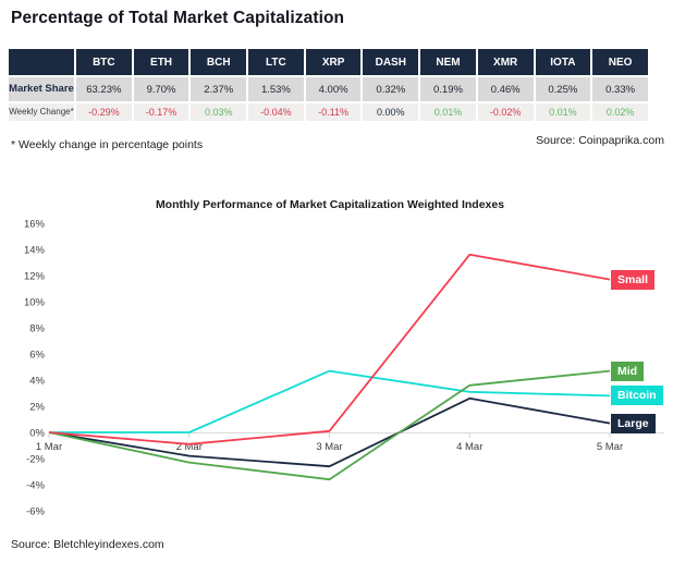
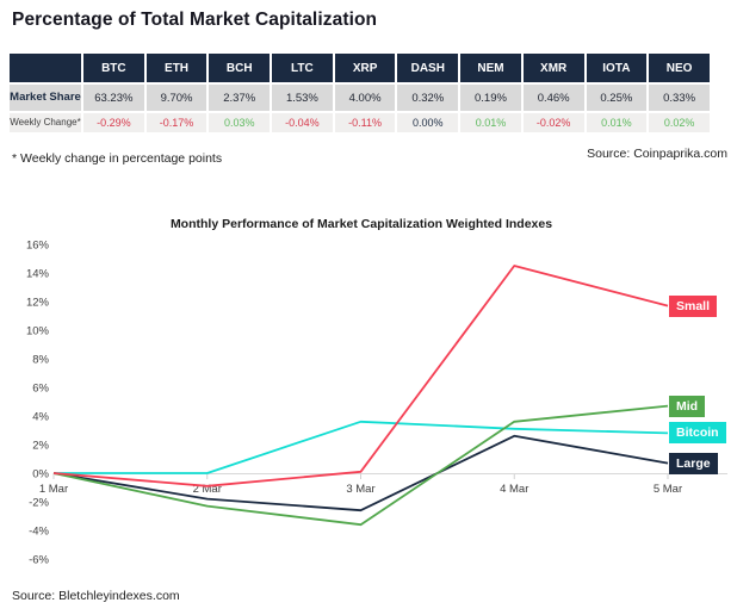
Bitcoin/3 Mar: 4.7% -> 3.6%
Small/4 Mar: 13.6% -> 14.5%
